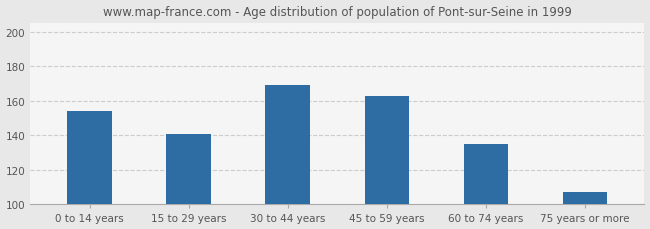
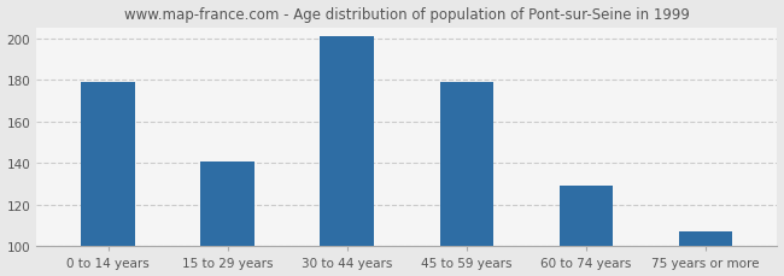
0 to 14 years: 154 -> 179
30 to 44 years: 169 -> 201
45 to 59 years: 163 -> 179
60 to 74 years: 135 -> 129
